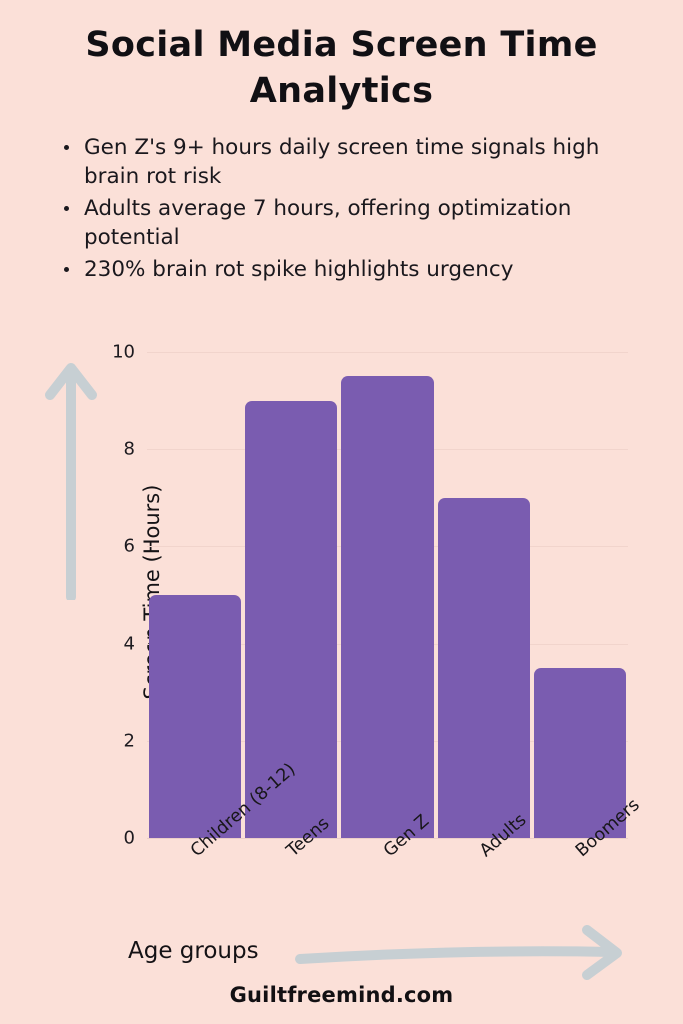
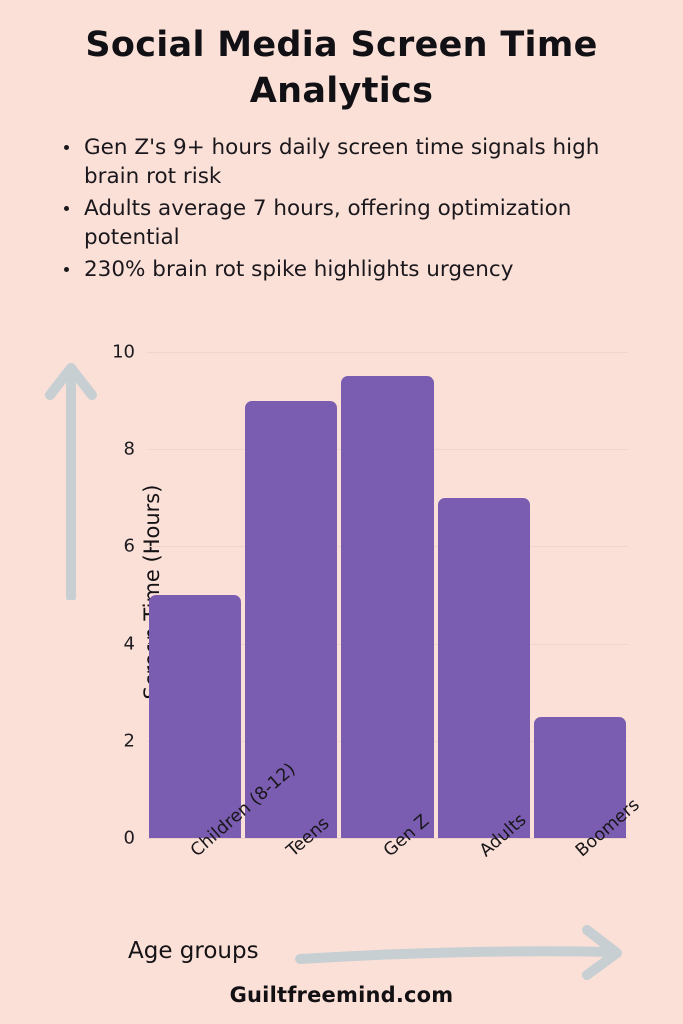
Boomers: 3.5 -> 2.5
